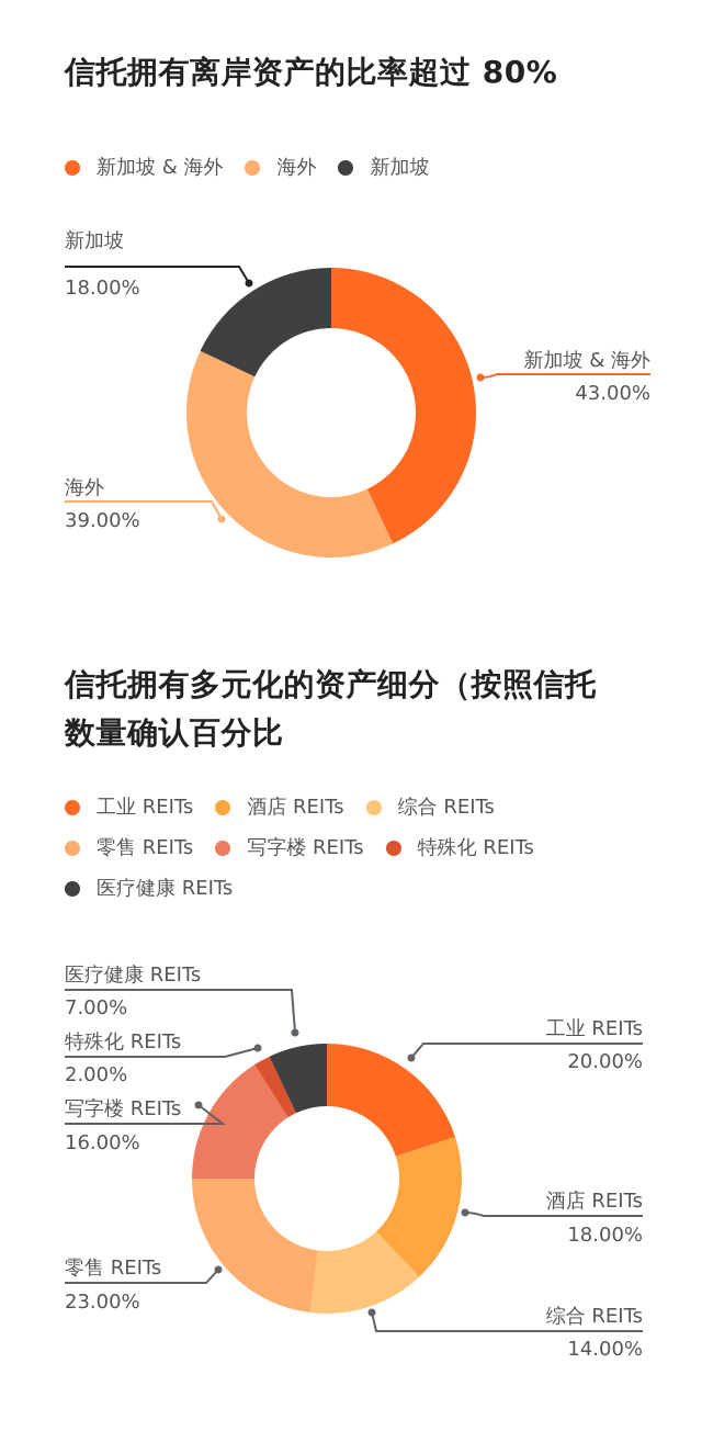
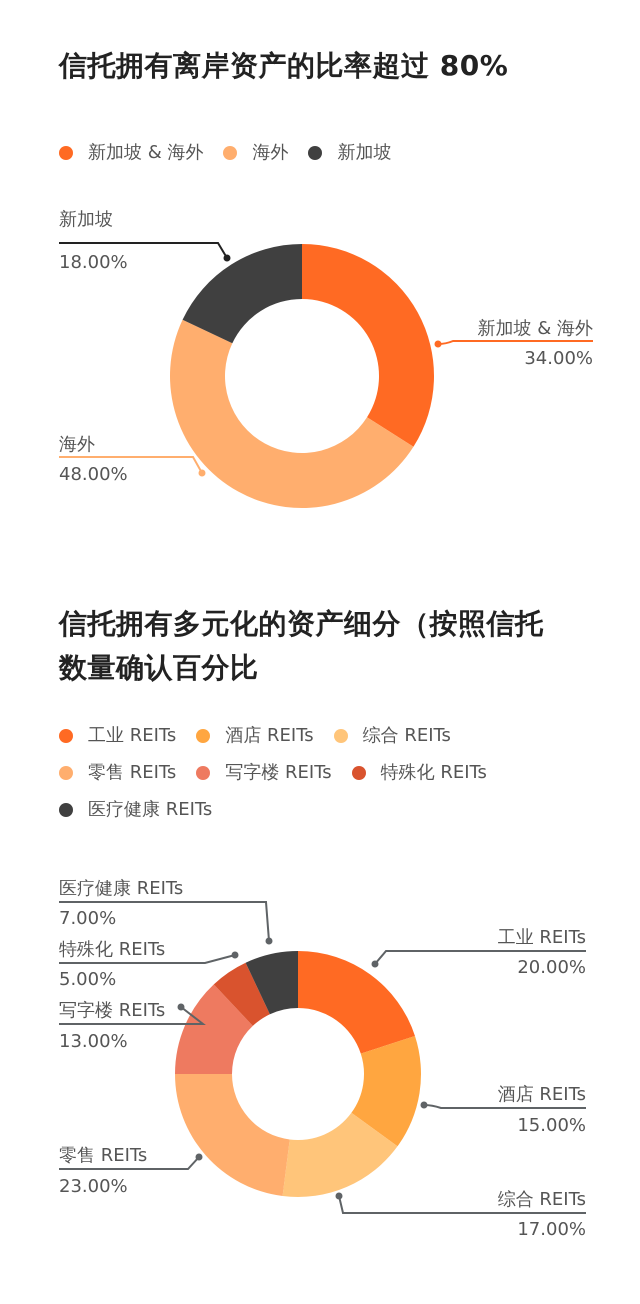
信托拥有离岸资产的比率超过 80%/新加坡 & 海外: 43.00% -> 34.00%
信托拥有离岸资产的比率超过 80%/海外: 39.00% -> 48.00%
信托拥有多元化的资产细分（按照信托数量确认百分比/酒店 REITs: 18.00% -> 15.00%
信托拥有多元化的资产细分（按照信托数量确认百分比/综合 REITs: 14.00% -> 17.00%
信托拥有多元化的资产细分（按照信托数量确认百分比/写字楼 REITs: 16.00% -> 13.00%
信托拥有多元化的资产细分（按照信托数量确认百分比/特殊化 REITs: 2.00% -> 5.00%
